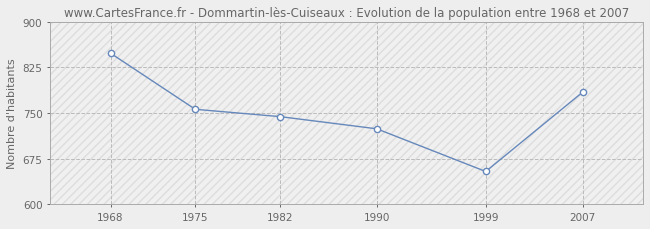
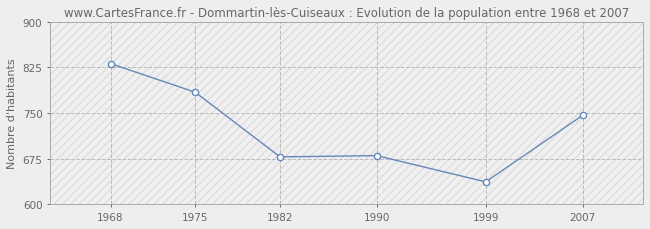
1968: 848 -> 831
1975: 756 -> 784
1982: 744 -> 678
1990: 724 -> 680
1999: 654 -> 637
2007: 784 -> 746
